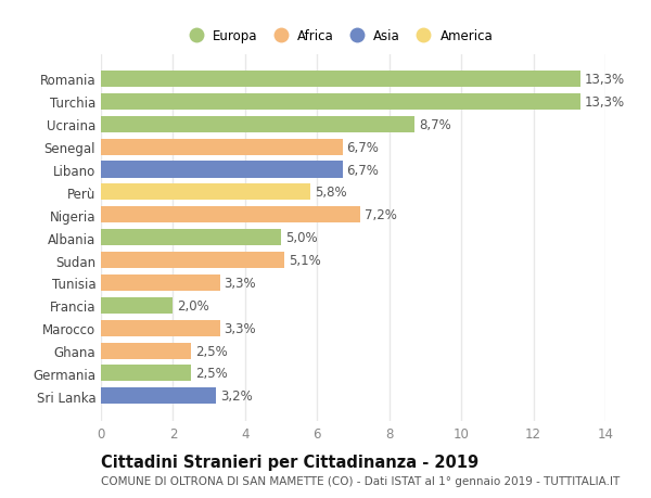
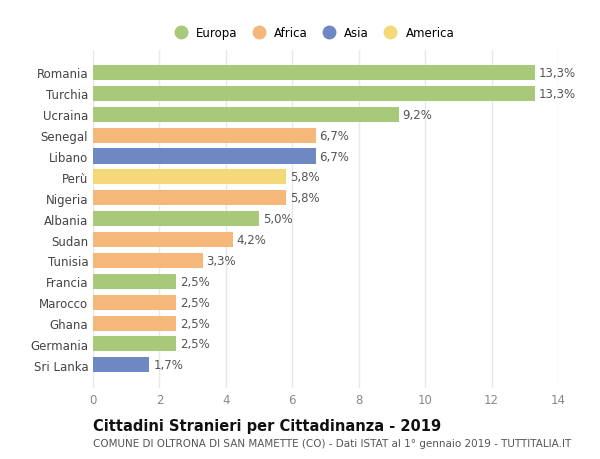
Ucraina: 8,7% -> 9,2%
Nigeria: 7,2% -> 5,8%
Sudan: 5,1% -> 4,2%
Francia: 2,0% -> 2,5%
Marocco: 3,3% -> 2,5%
Sri Lanka: 3,2% -> 1,7%
